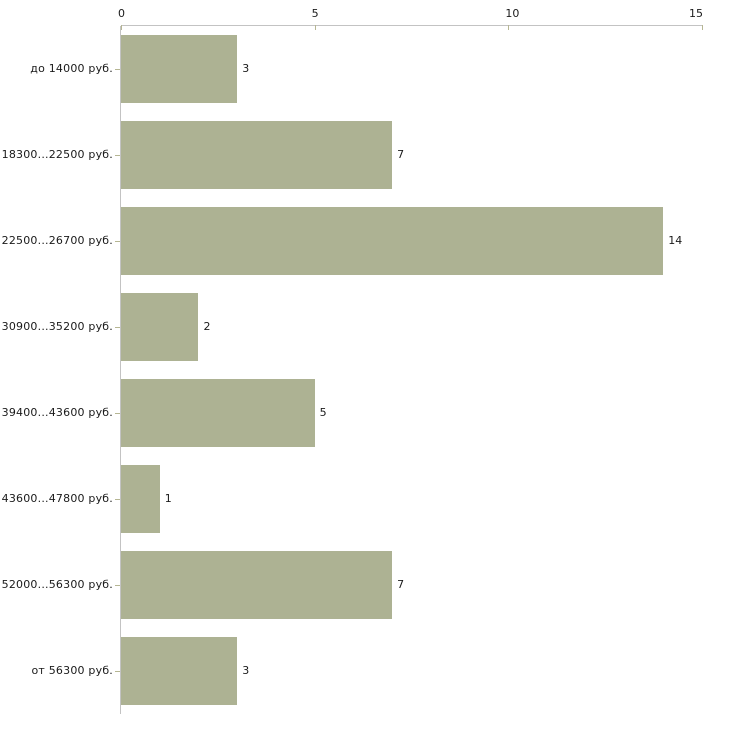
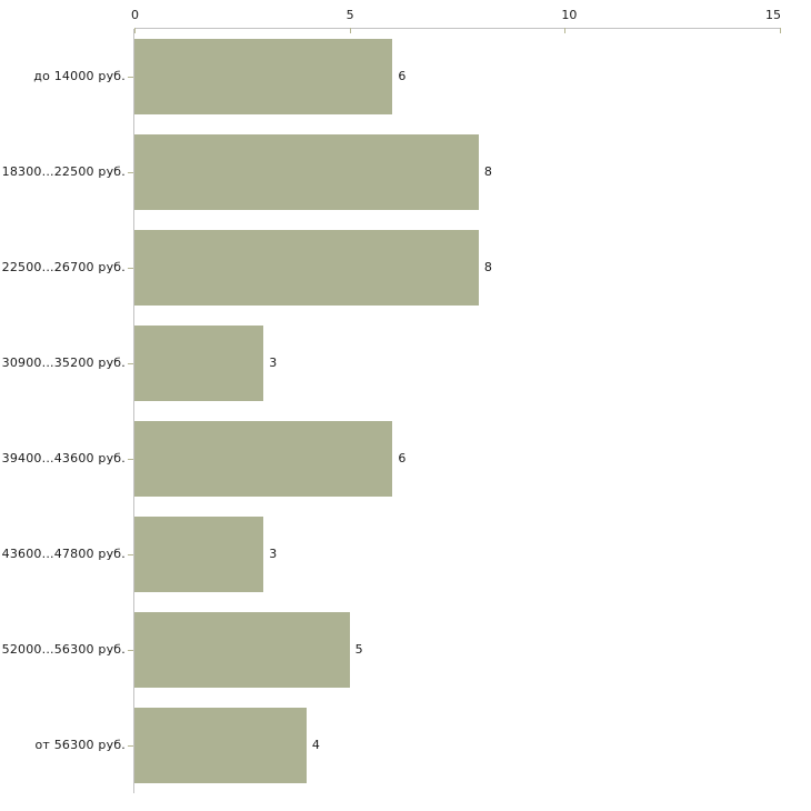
до 14000 руб.: 3 -> 6
18300...22500 руб.: 7 -> 8
22500...26700 руб.: 14 -> 8
30900...35200 руб.: 2 -> 3
39400...43600 руб.: 5 -> 6
43600...47800 руб.: 1 -> 3
52000...56300 руб.: 7 -> 5
от 56300 руб.: 3 -> 4
